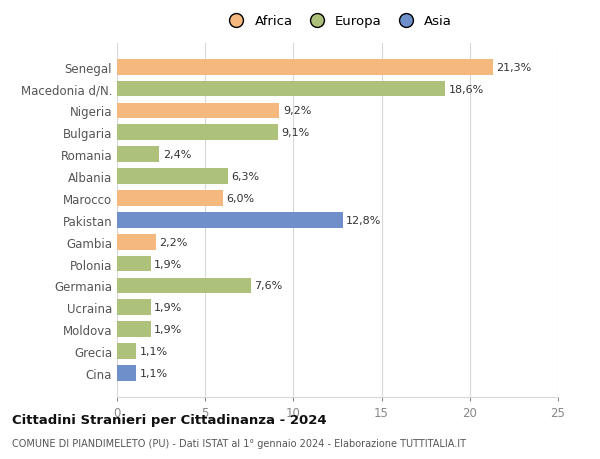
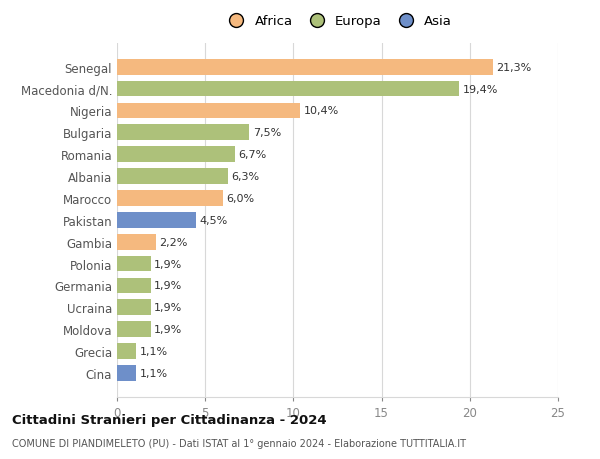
Macedonia d/N.: 18,6% -> 19,4%
Nigeria: 9,2% -> 10,4%
Bulgaria: 9,1% -> 7,5%
Romania: 2,4% -> 6,7%
Pakistan: 12,8% -> 4,5%
Germania: 7,6% -> 1,9%
